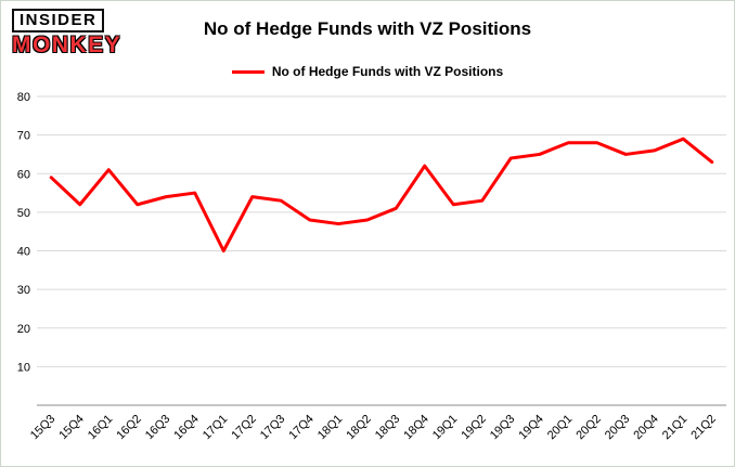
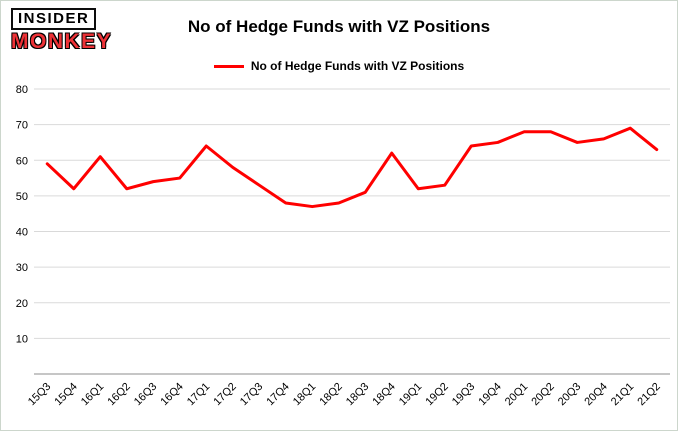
17Q1: 40 -> 64
17Q2: 54 -> 58
